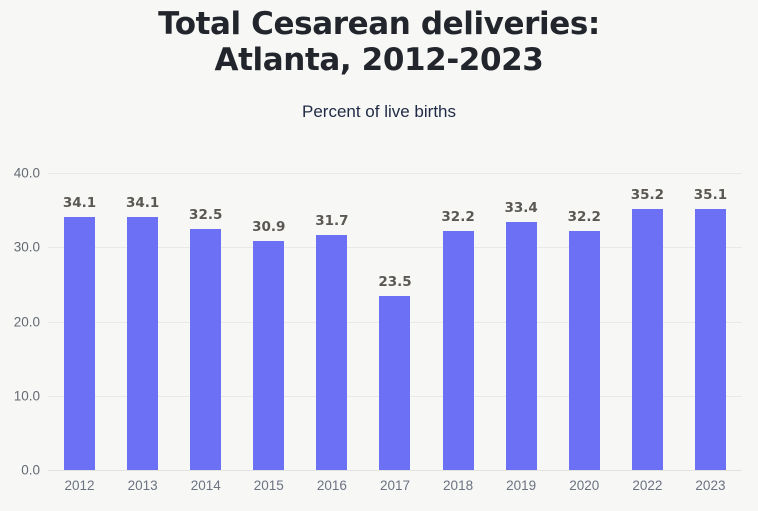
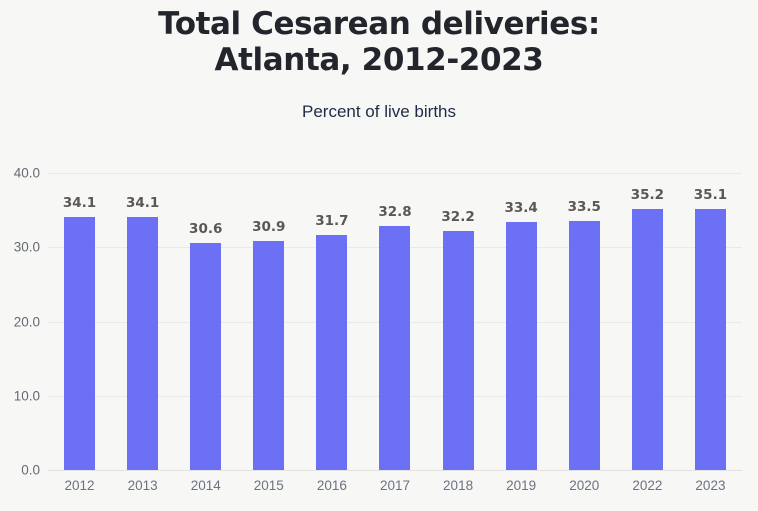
2014: 32.5 -> 30.6
2017: 23.5 -> 32.8
2020: 32.2 -> 33.5
